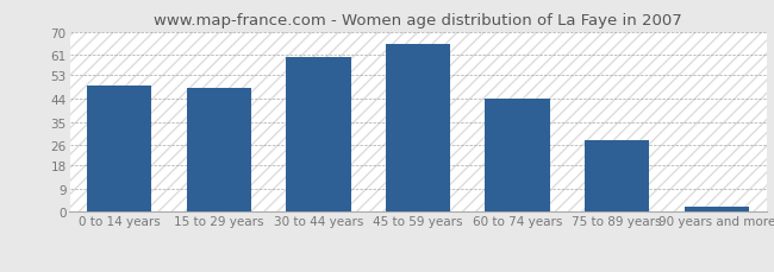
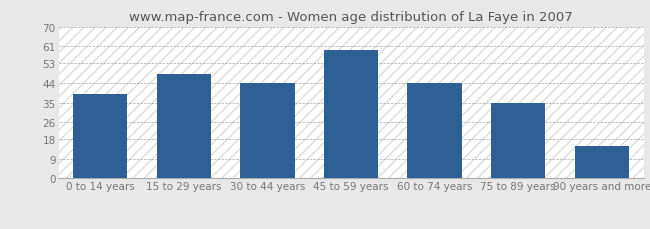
0 to 14 years: 49 -> 39
30 to 44 years: 60 -> 44
45 to 59 years: 65 -> 59
75 to 89 years: 28 -> 35
90 years and more: 2 -> 15
